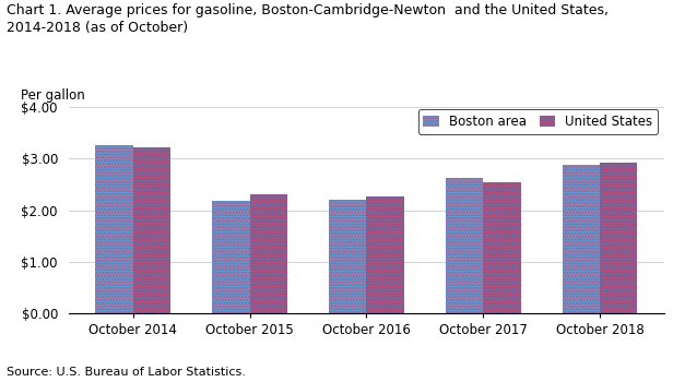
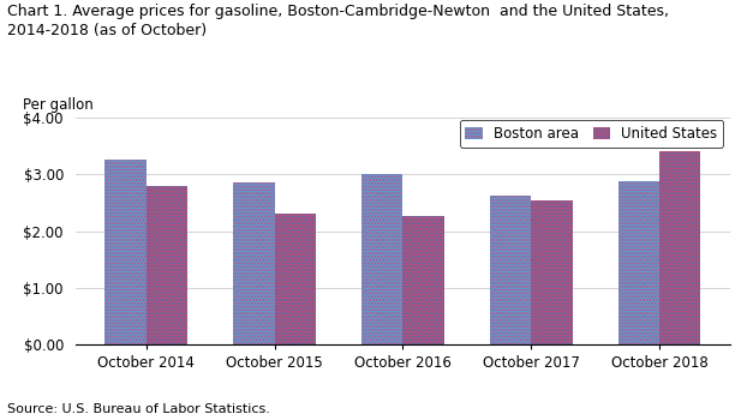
United States/October 2014: $3.22 -> $2.80
Boston area/October 2015: $2.18 -> $2.85
Boston area/October 2016: $2.20 -> $3.00
United States/October 2018: $2.93 -> $3.40
